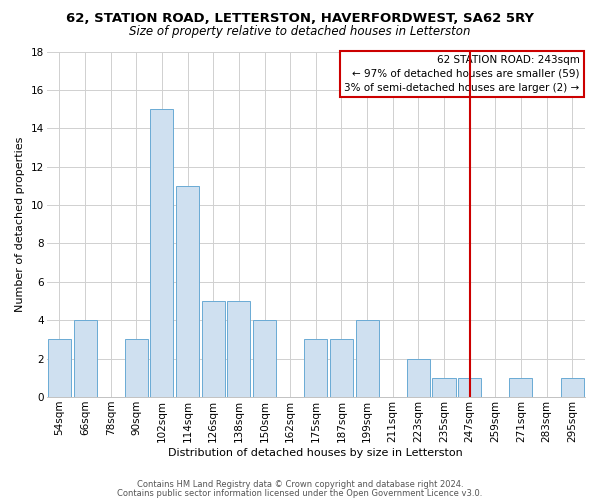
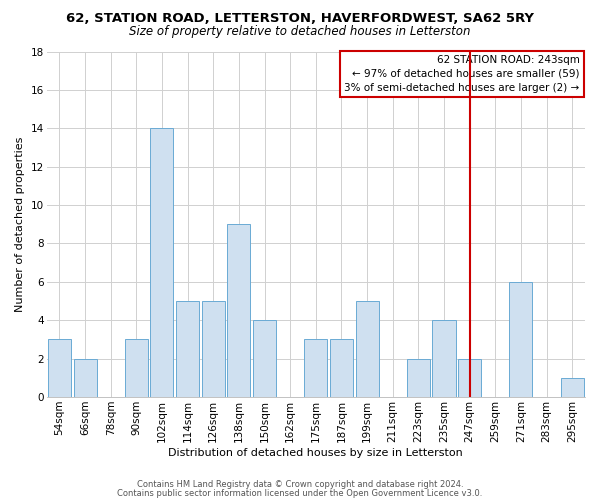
66sqm: 4 -> 2
102sqm: 15 -> 14
114sqm: 11 -> 5
138sqm: 5 -> 9
199sqm: 4 -> 5
235sqm: 1 -> 4
247sqm: 1 -> 2
271sqm: 1 -> 6
